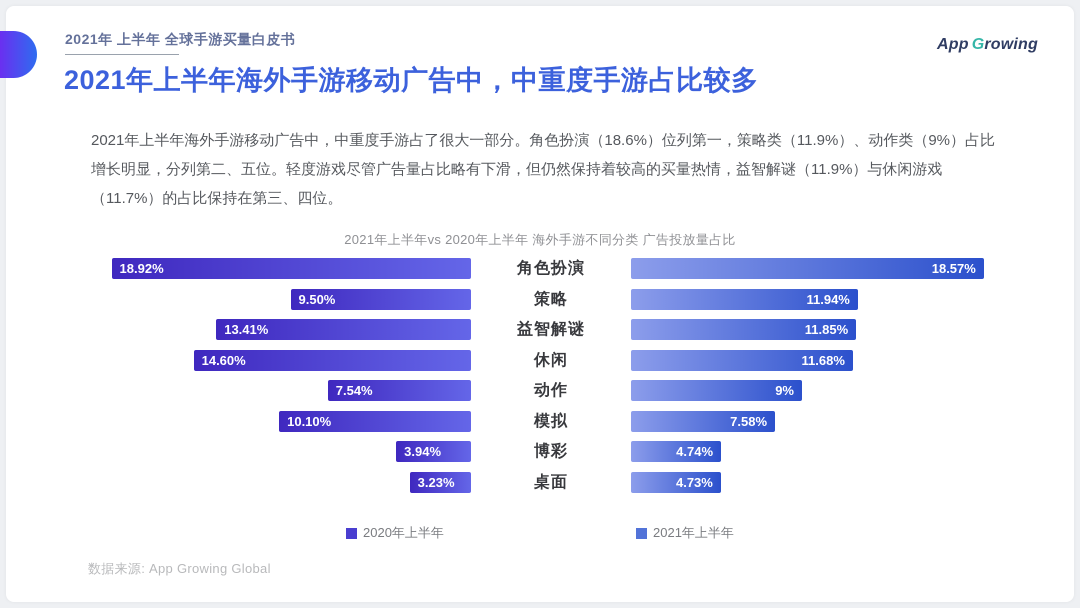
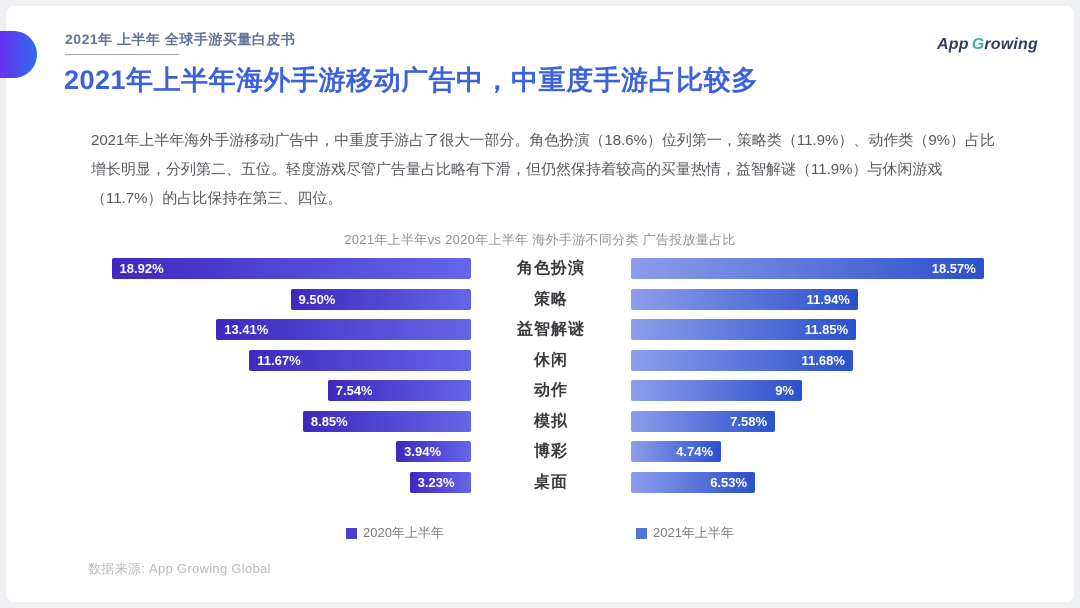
2020年上半年/休闲: 14.60% -> 11.67%
2020年上半年/模拟: 10.10% -> 8.85%
2021年上半年/桌面: 4.73% -> 6.53%
